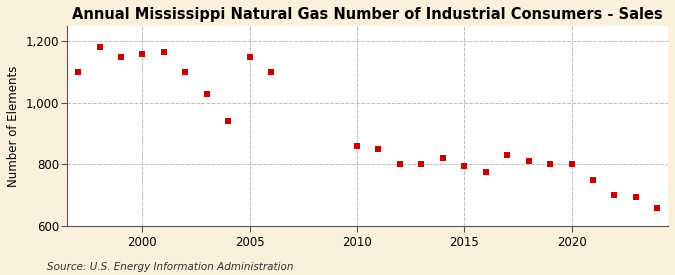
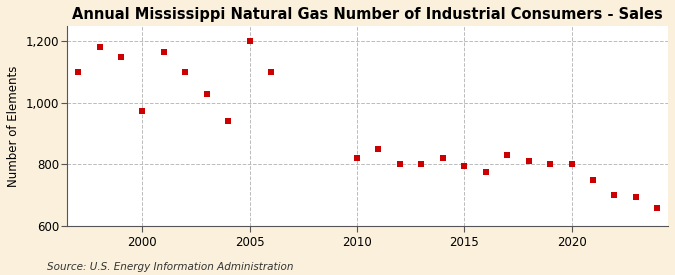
2000: 1,160 -> 975
2005: 1,150 -> 1,200
2010: 860 -> 820
